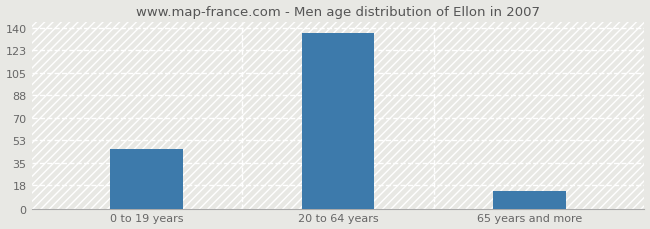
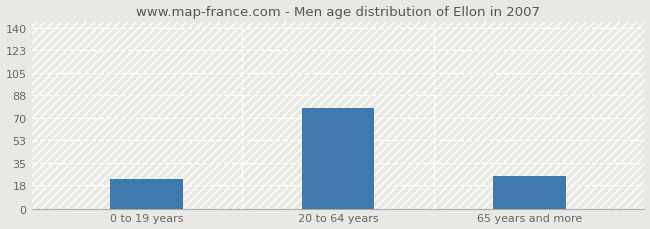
0 to 19 years: 46 -> 23
20 to 64 years: 136 -> 78
65 years and more: 14 -> 25
